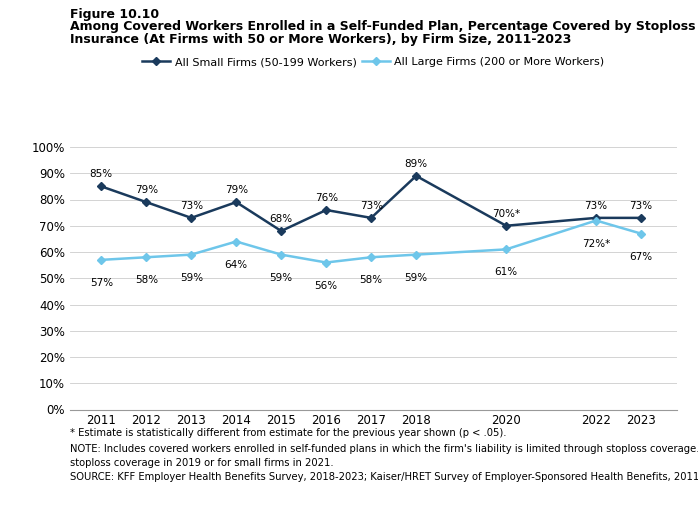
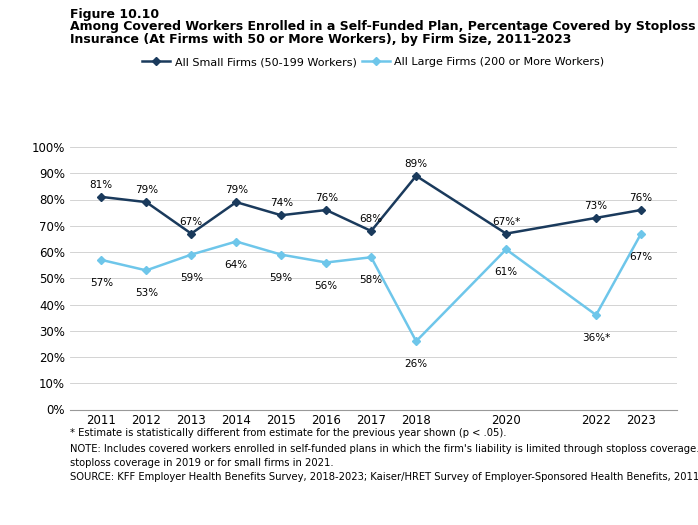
All Small Firms (50-199 Workers)/2011: 85% -> 81%
All Large Firms (200 or More Workers)/2012: 58% -> 53%
All Small Firms (50-199 Workers)/2013: 73% -> 67%
All Small Firms (50-199 Workers)/2015: 68% -> 74%
All Small Firms (50-199 Workers)/2017: 73% -> 68%
All Large Firms (200 or More Workers)/2018: 59% -> 26%
All Small Firms (50-199 Workers)/2020: 70%* -> 67%*
All Large Firms (200 or More Workers)/2022: 72%* -> 36%*
All Small Firms (50-199 Workers)/2023: 73% -> 76%
